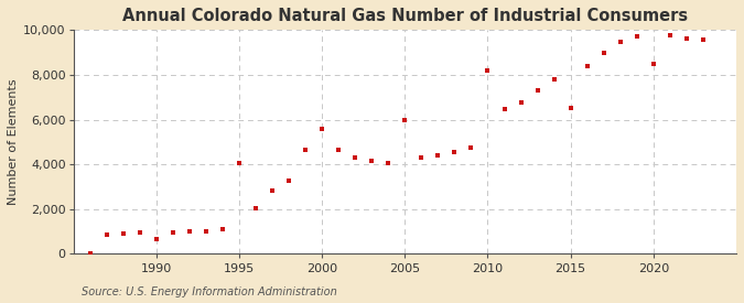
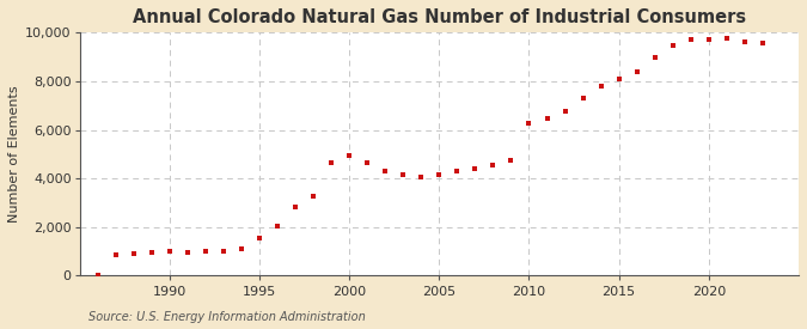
1990: 650 -> 1,000
1995: 4,050 -> 1,550
2000: 5,600 -> 4,950
2005: 6,000 -> 4,150
2010: 8,200 -> 6,250
2015: 6,500 -> 8,100
2020: 8,500 -> 9,700
